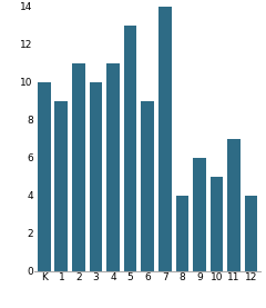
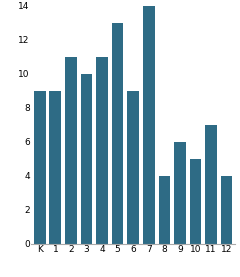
K: 10 -> 9
